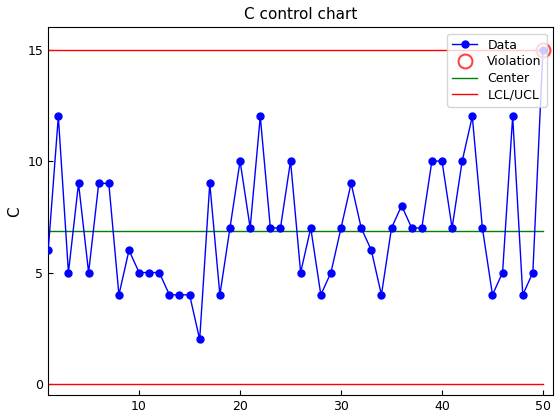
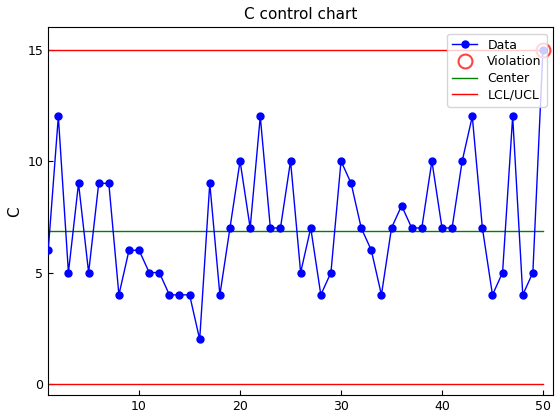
10: 5 -> 6
30: 7 -> 10
40: 10 -> 7
